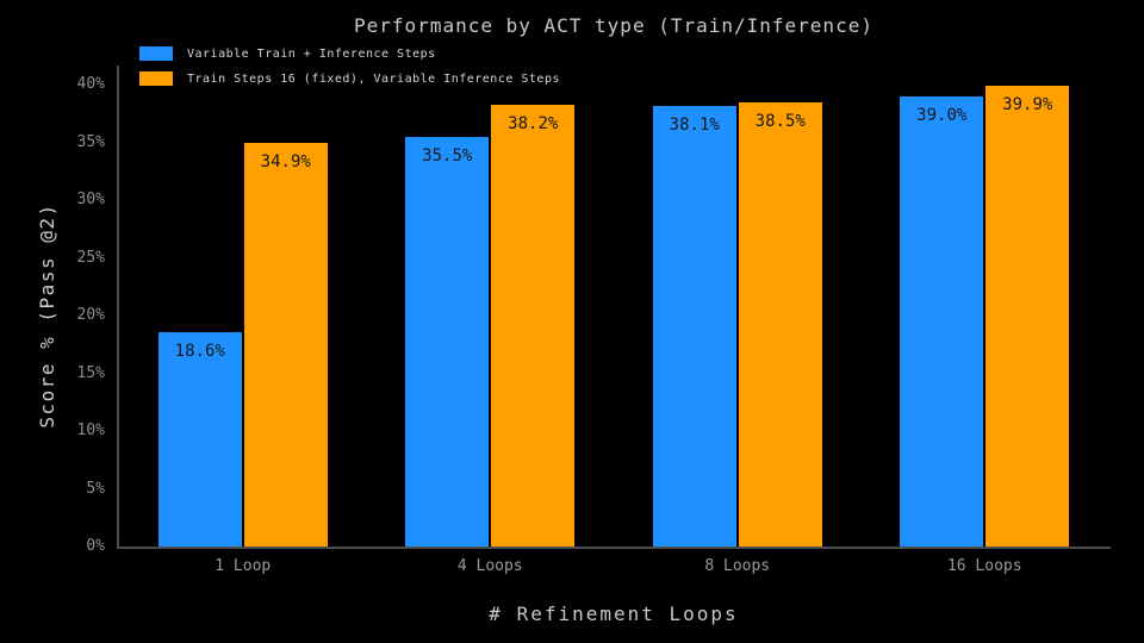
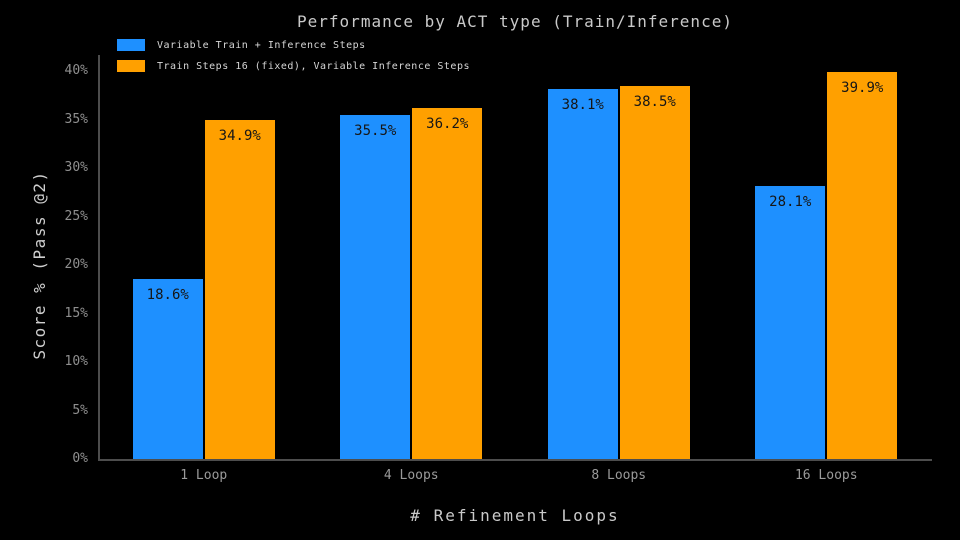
Train Steps 16 (fixed), Variable Inference Steps/4 Loops: 38.2% -> 36.2%
Variable Train + Inference Steps/16 Loops: 39.0% -> 28.1%
